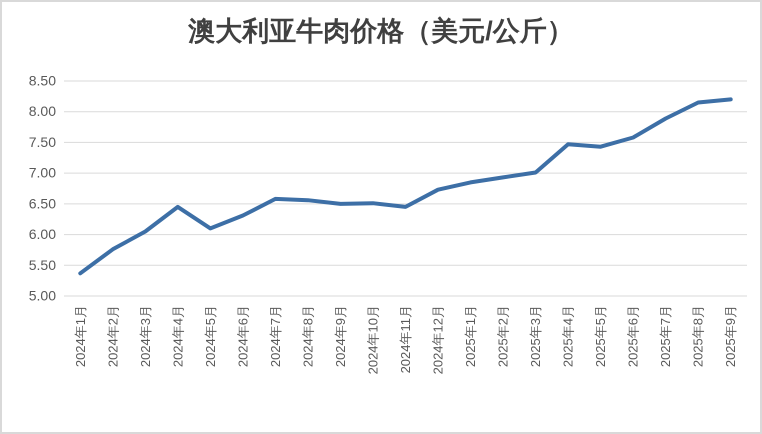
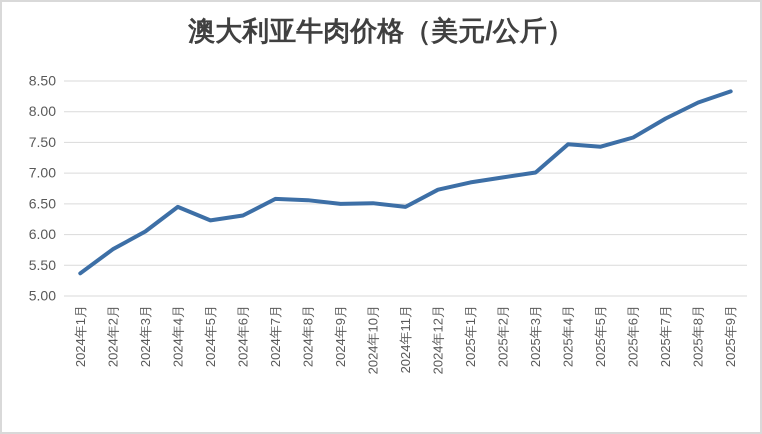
2024年5月: 6.1 -> 6.2
2025年9月: 8.2 -> 8.3
